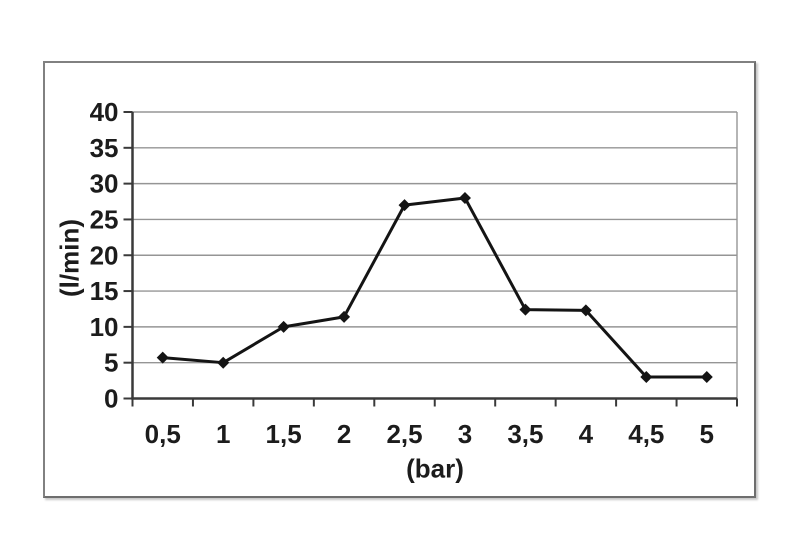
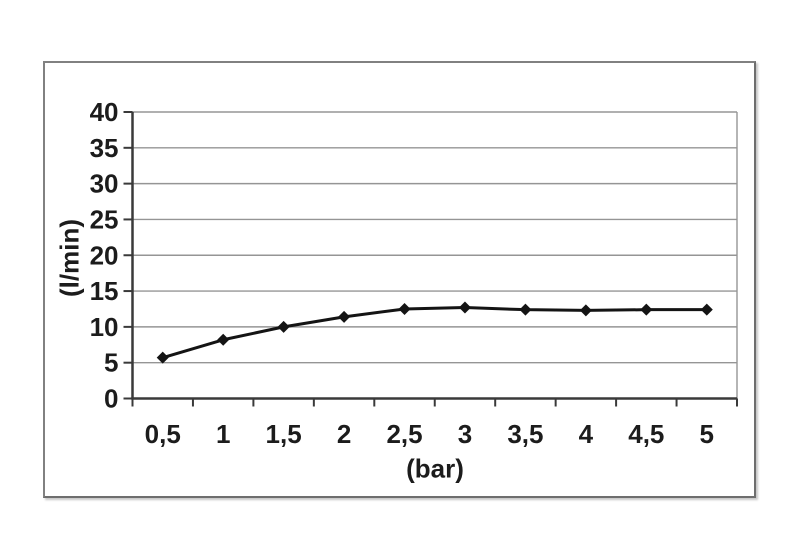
1: 5 -> 8
2,5: 27 -> 12
3: 28 -> 13
4,5: 3 -> 12
5: 3 -> 12
